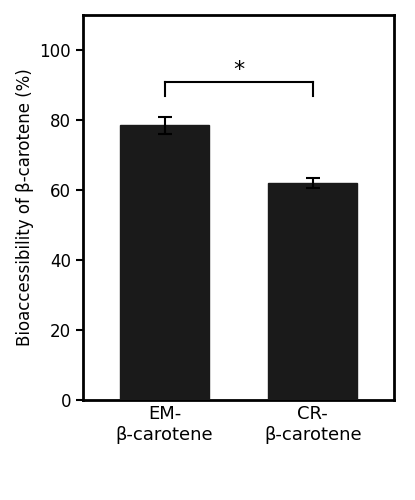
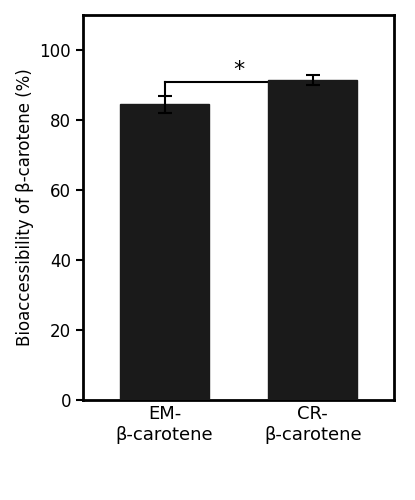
EM- β-carotene: 78.5 -> 84.5
CR- β-carotene: 62.0 -> 91.5
